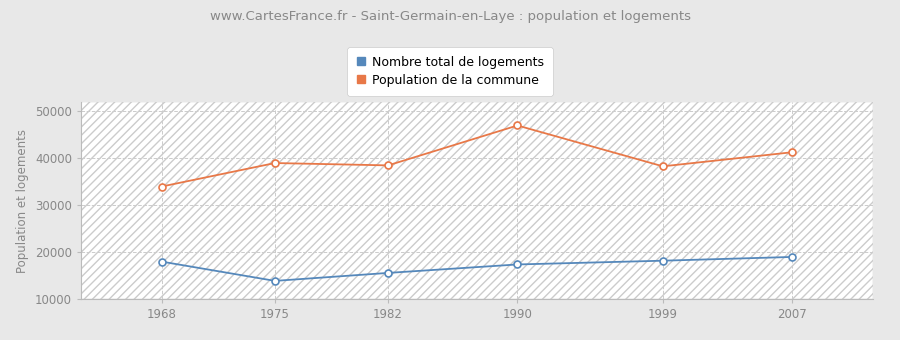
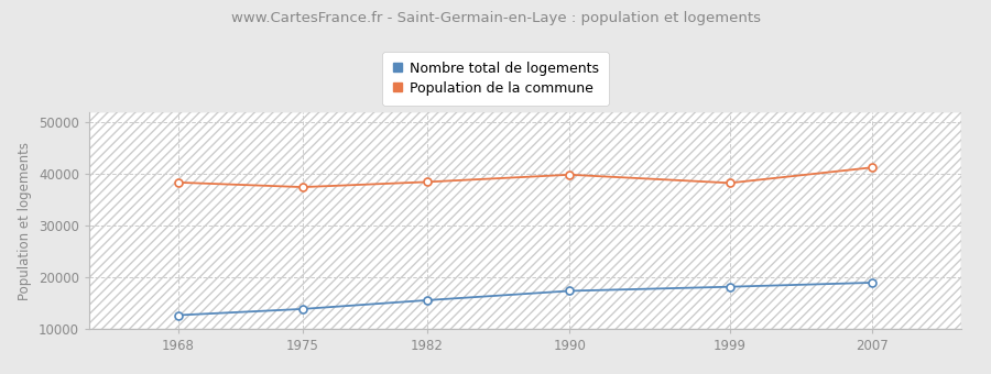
Nombre total de logements/1968: 18000 -> 12700
Population de la commune/1968: 34000 -> 38400
Population de la commune/1975: 39000 -> 37500
Population de la commune/1990: 47000 -> 39900
